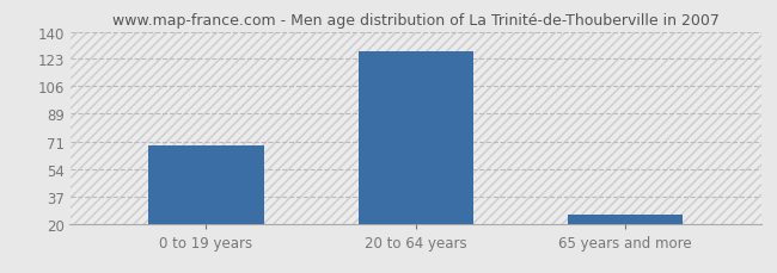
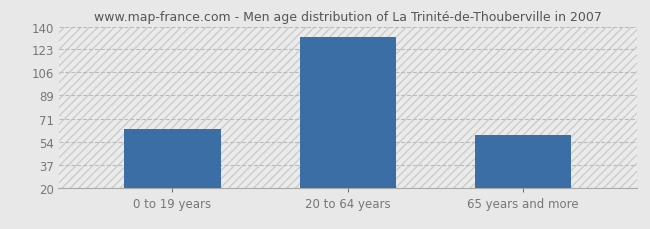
0 to 19 years: 69 -> 64
20 to 64 years: 128 -> 132
65 years and more: 26 -> 59
